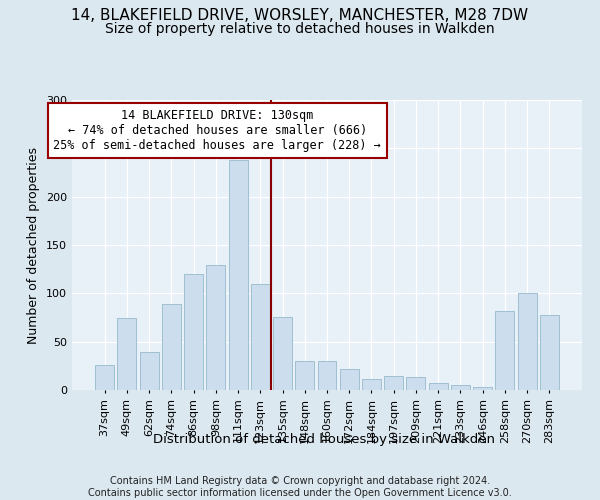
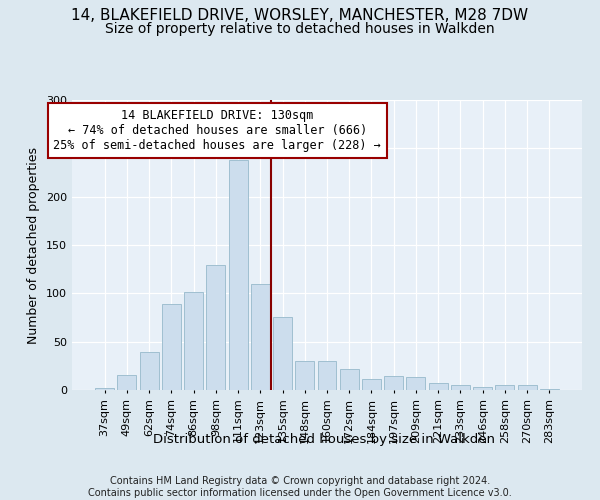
37sqm: 26 -> 2
49sqm: 74 -> 16
86sqm: 120 -> 101
258sqm: 82 -> 5
270sqm: 100 -> 5
283sqm: 78 -> 1
